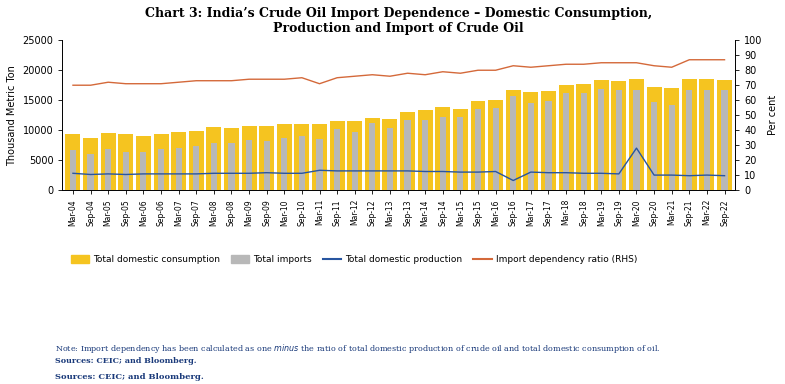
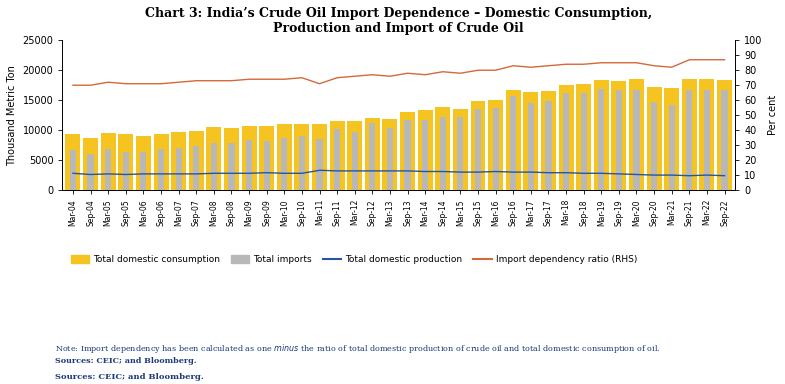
Total domestic production/Sep-16: 1600 -> 3000
Total domestic production/Mar-20: 7000 -> 2600
